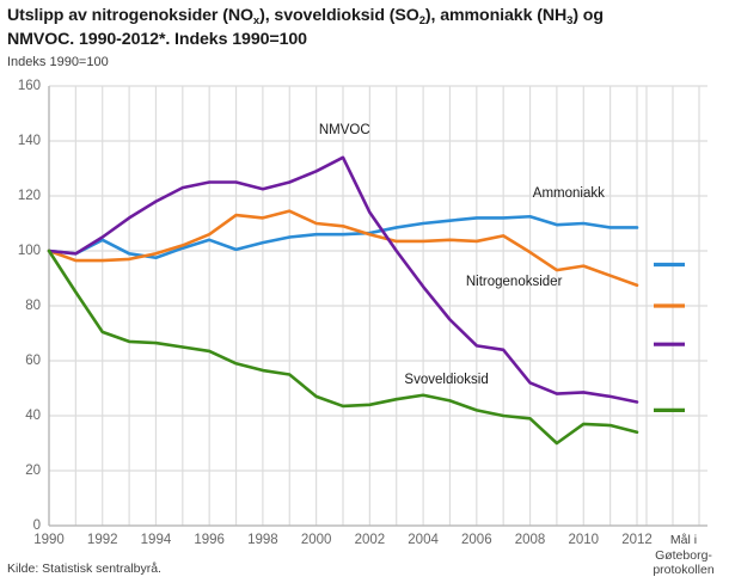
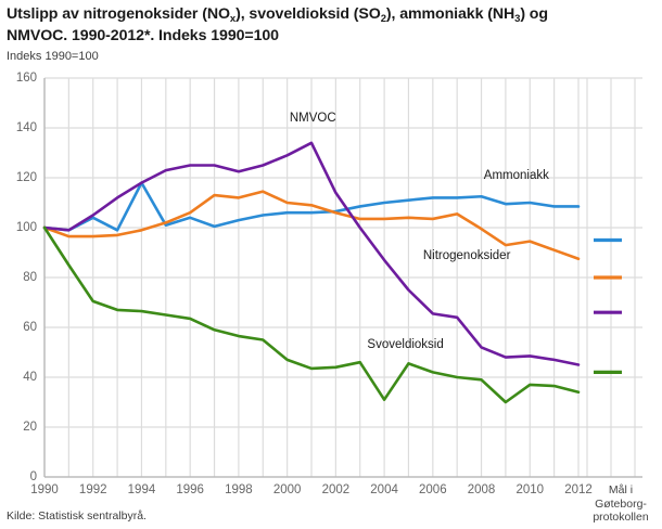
Ammoniakk/1994: 98 -> 118
Svoveldioksid/2004: 48 -> 31
